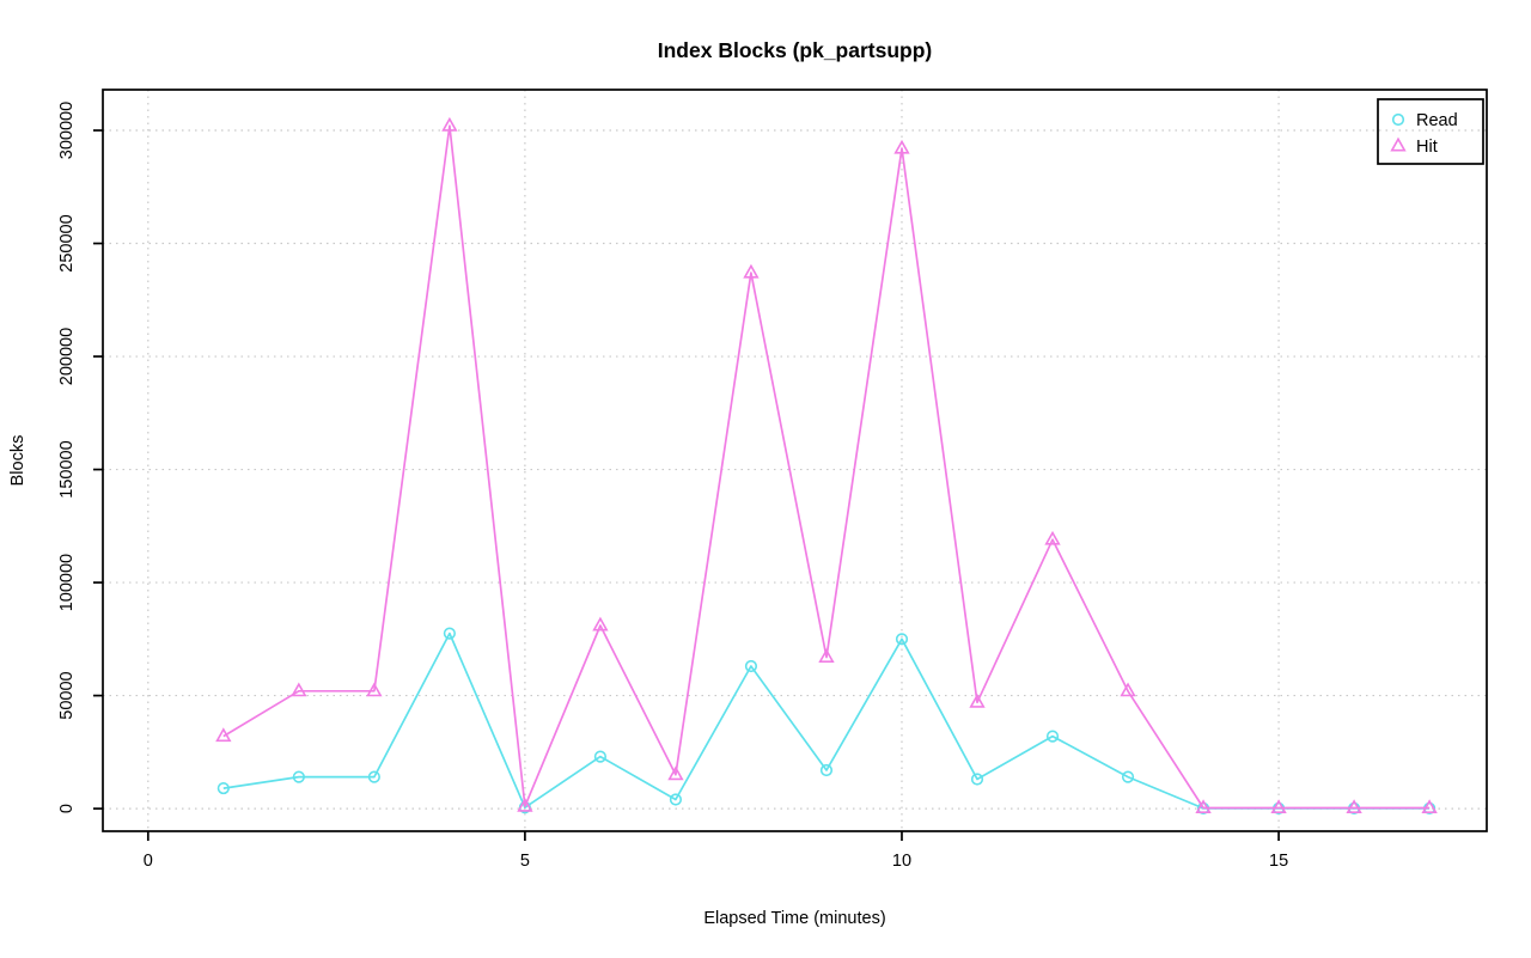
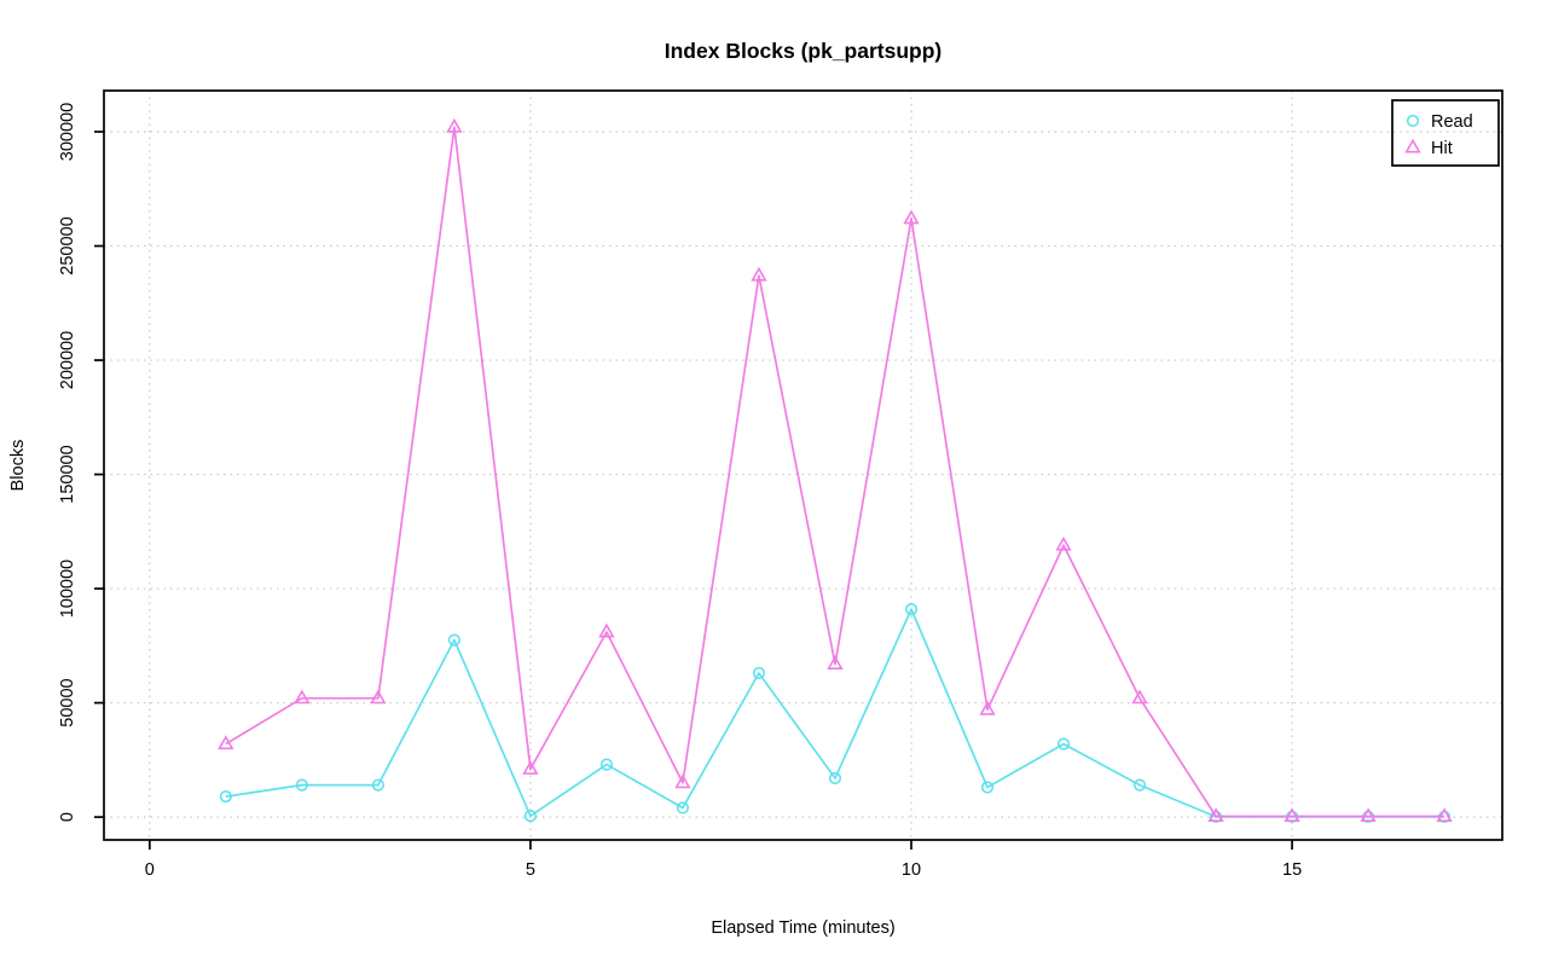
Hit/5: 1000 -> 21000
Read/10: 75000 -> 91000
Hit/10: 292000 -> 262000
